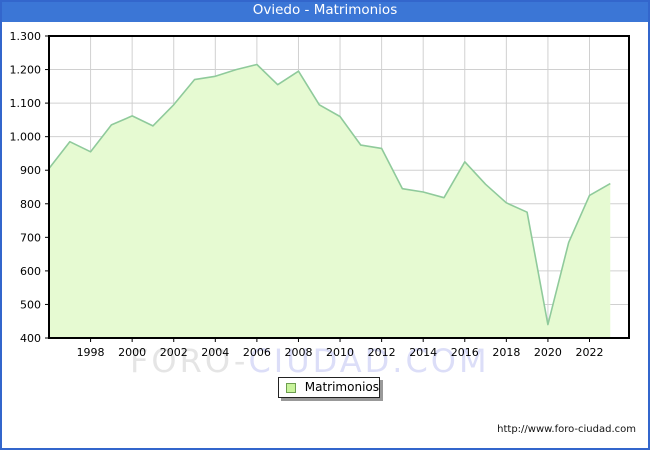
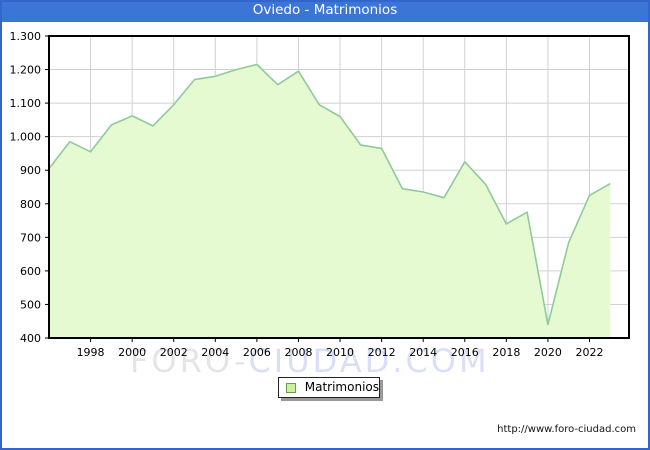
2018: 800 -> 740
